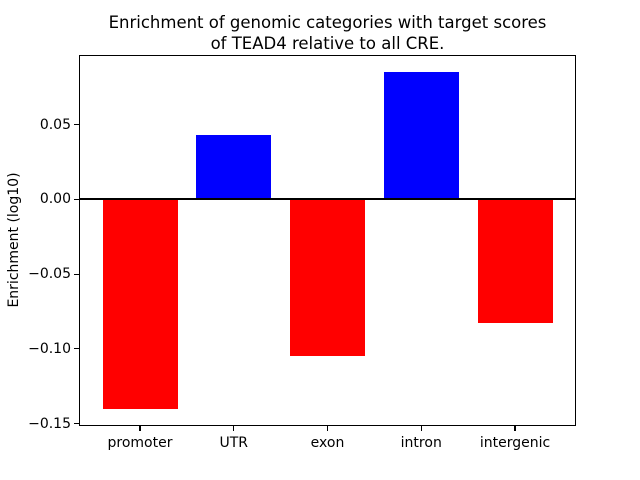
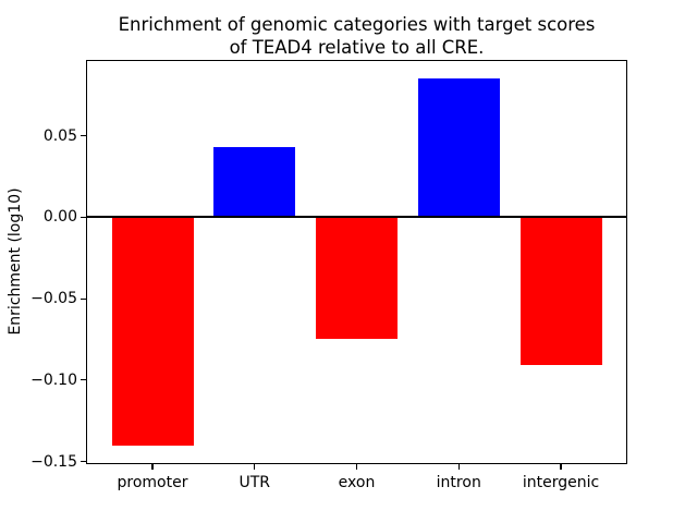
exon: -0.105 -> -0.075
intergenic: -0.083 -> -0.091
